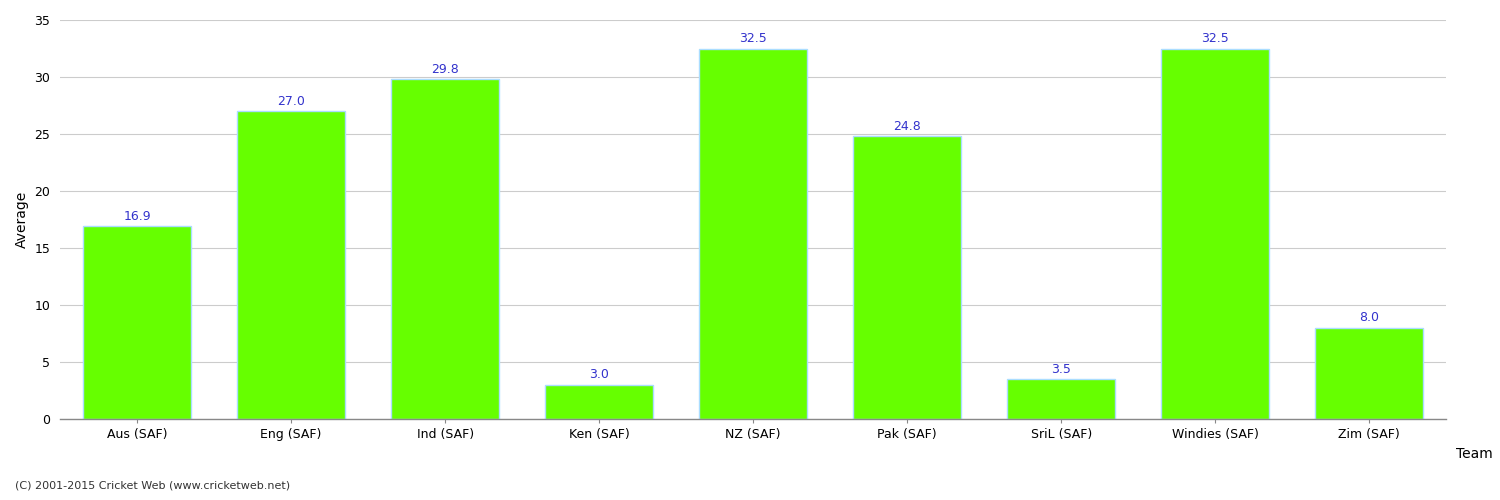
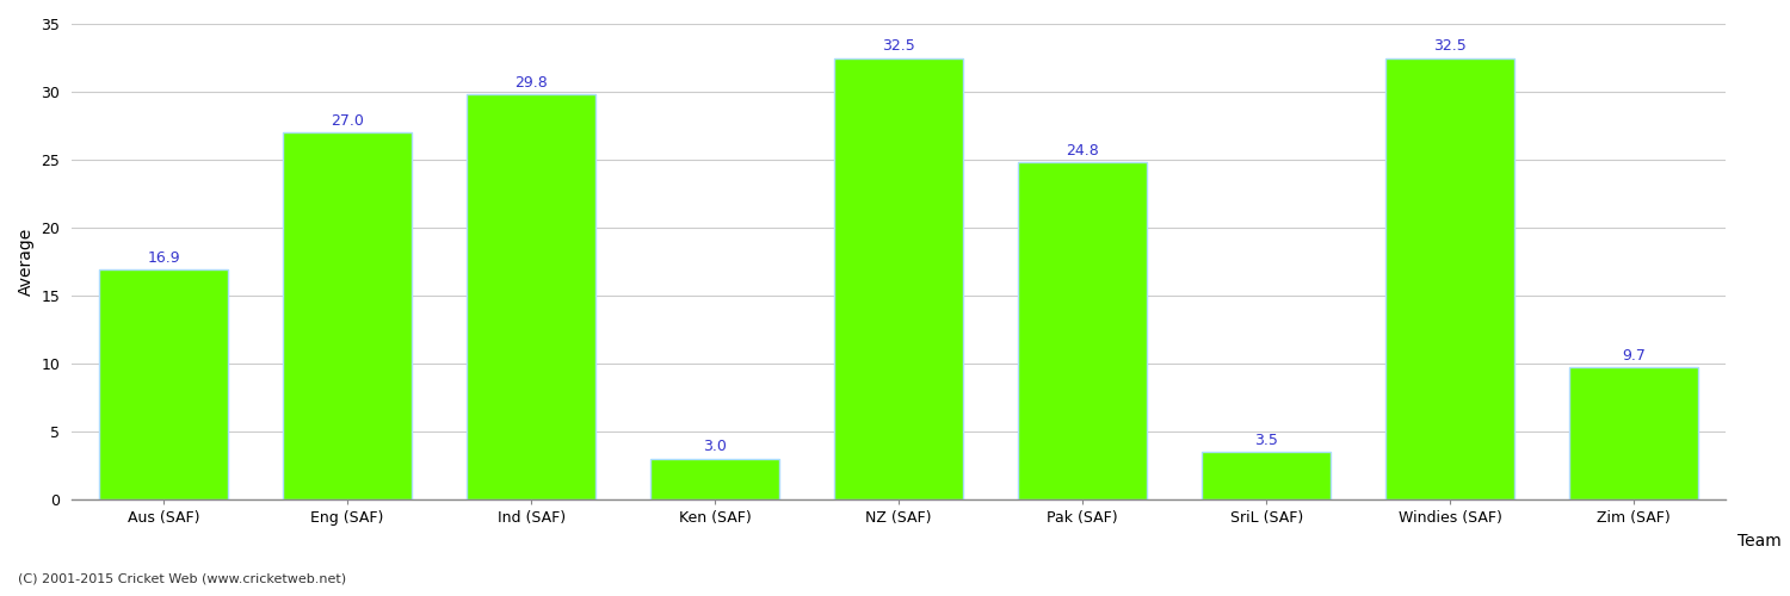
Zim (SAF): 8.0 -> 9.7
